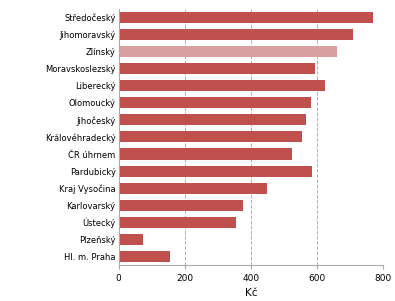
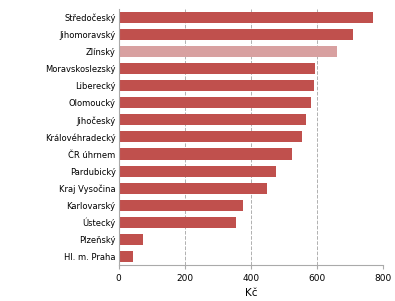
Liberecký: 625 -> 590
Pardubický: 585 -> 475
Hl. m. Praha: 155 -> 45
